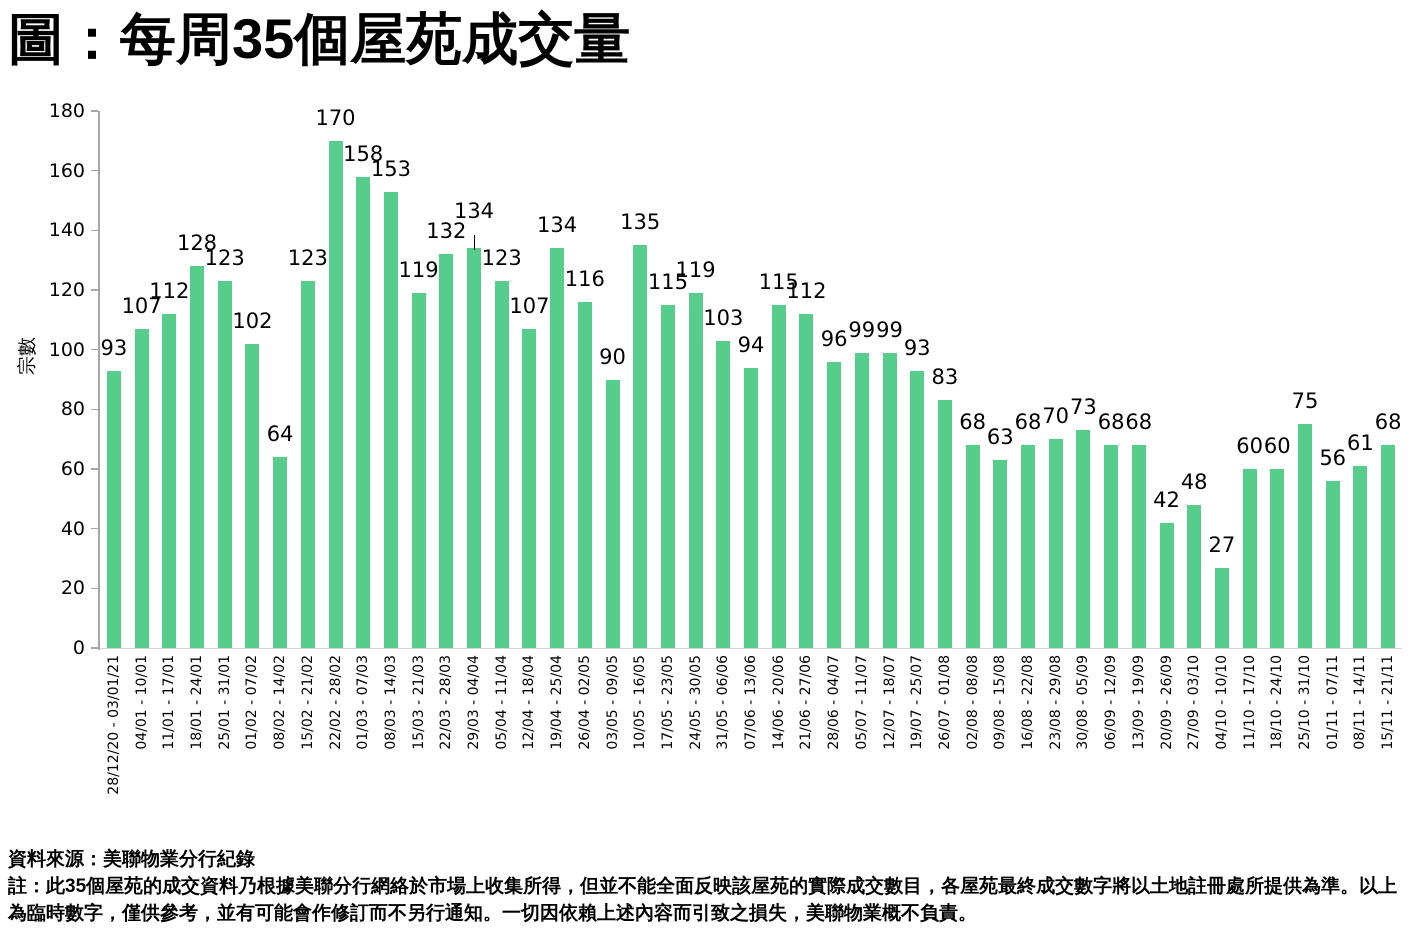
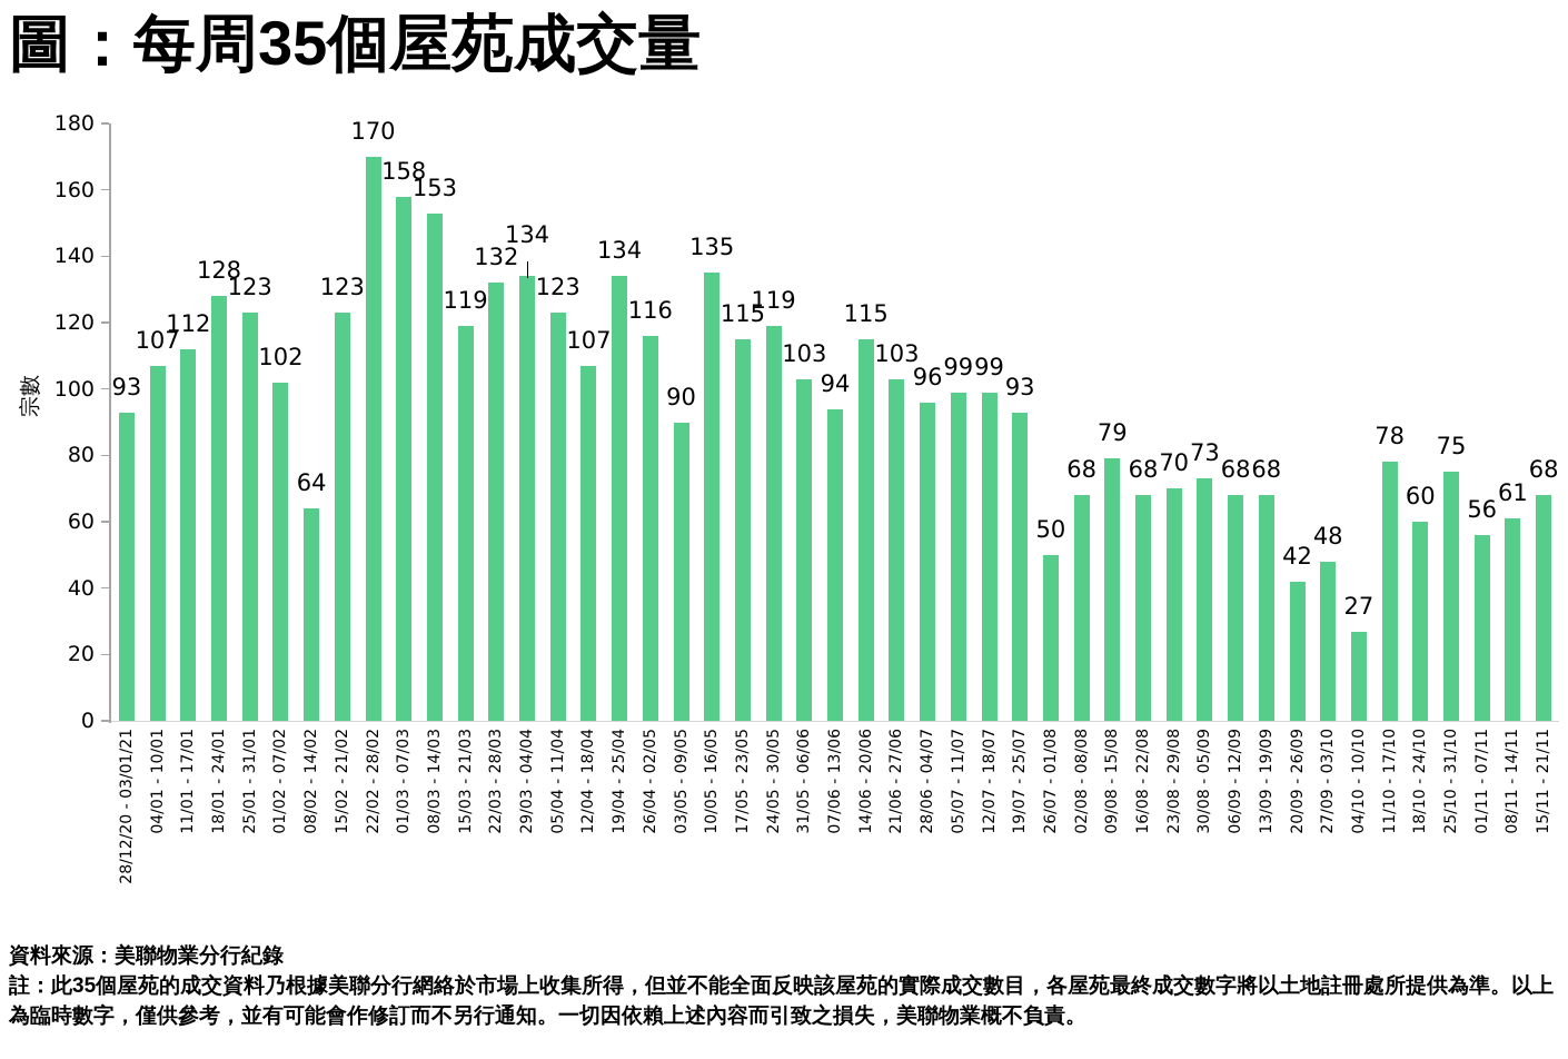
21/06 - 27/06: 112 -> 103
26/07 - 01/08: 83 -> 50
09/08 - 15/08: 63 -> 79
11/10 - 17/10: 60 -> 78
